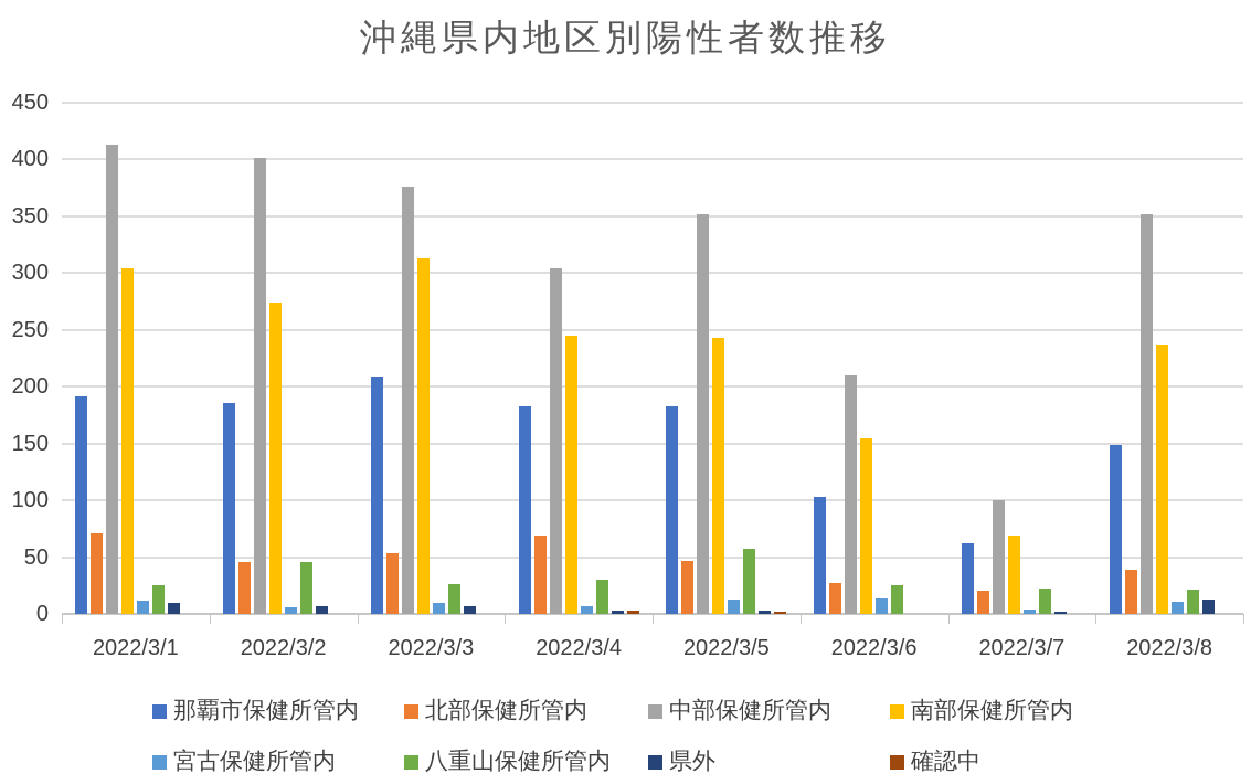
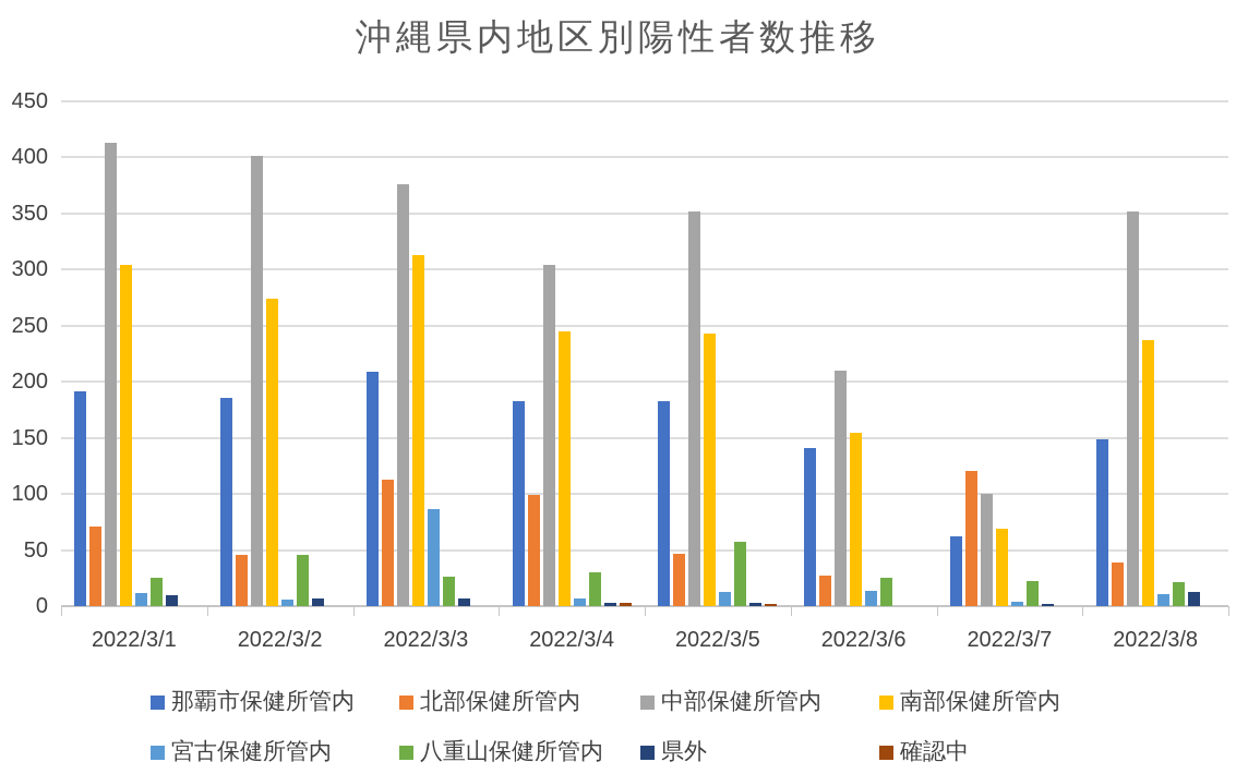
北部保健所管内/2022/3/3: 53 -> 113
宮古保健所管内/2022/3/3: 10 -> 87
北部保健所管内/2022/3/4: 69 -> 99
那覇市保健所管内/2022/3/6: 103 -> 141
北部保健所管内/2022/3/7: 20 -> 121
